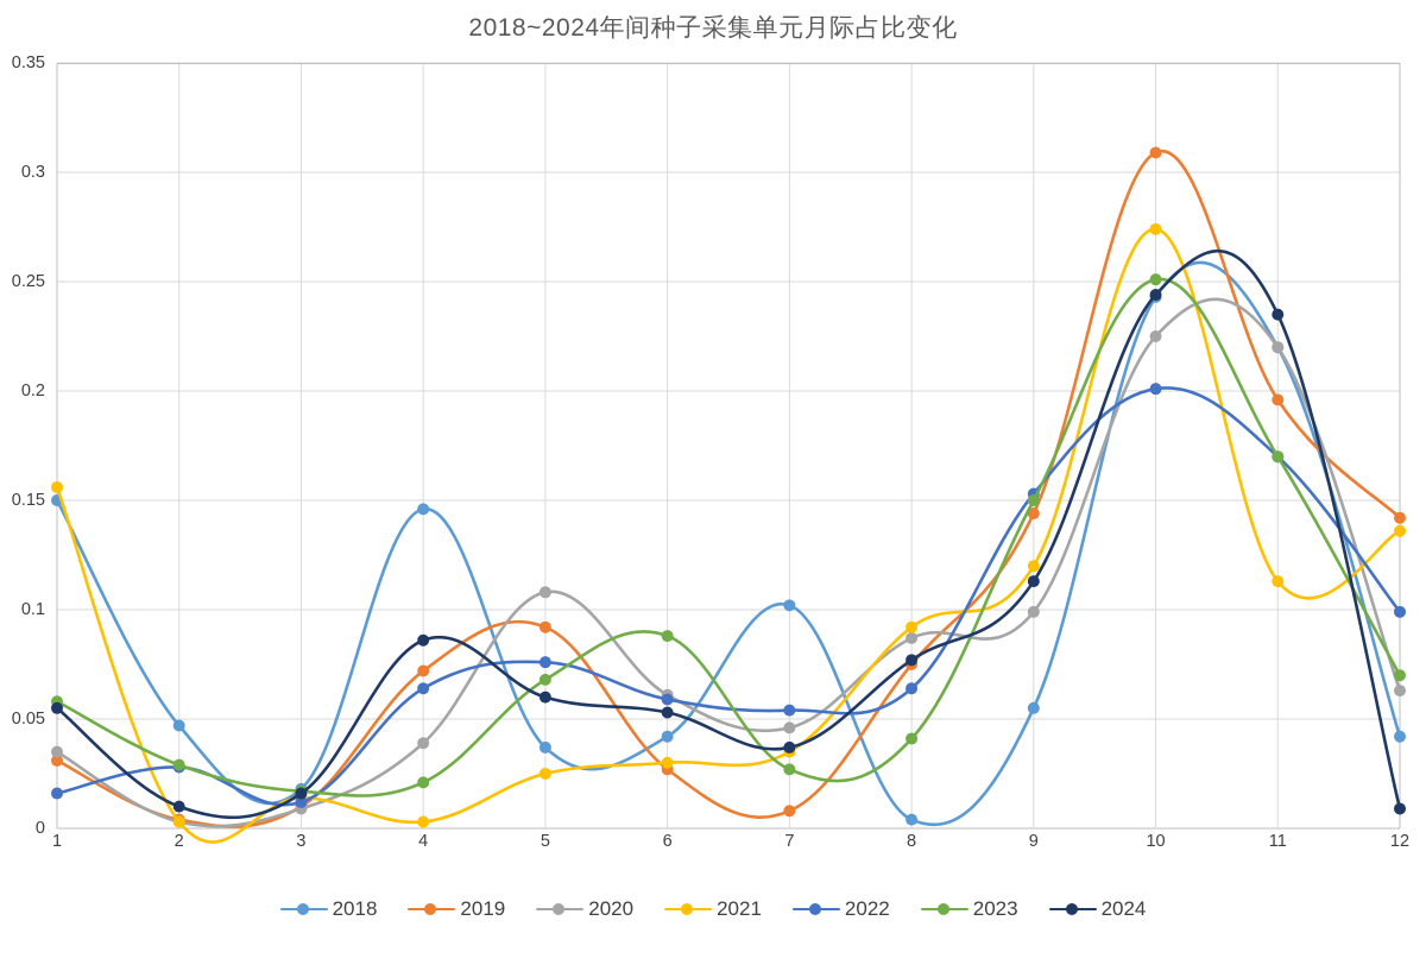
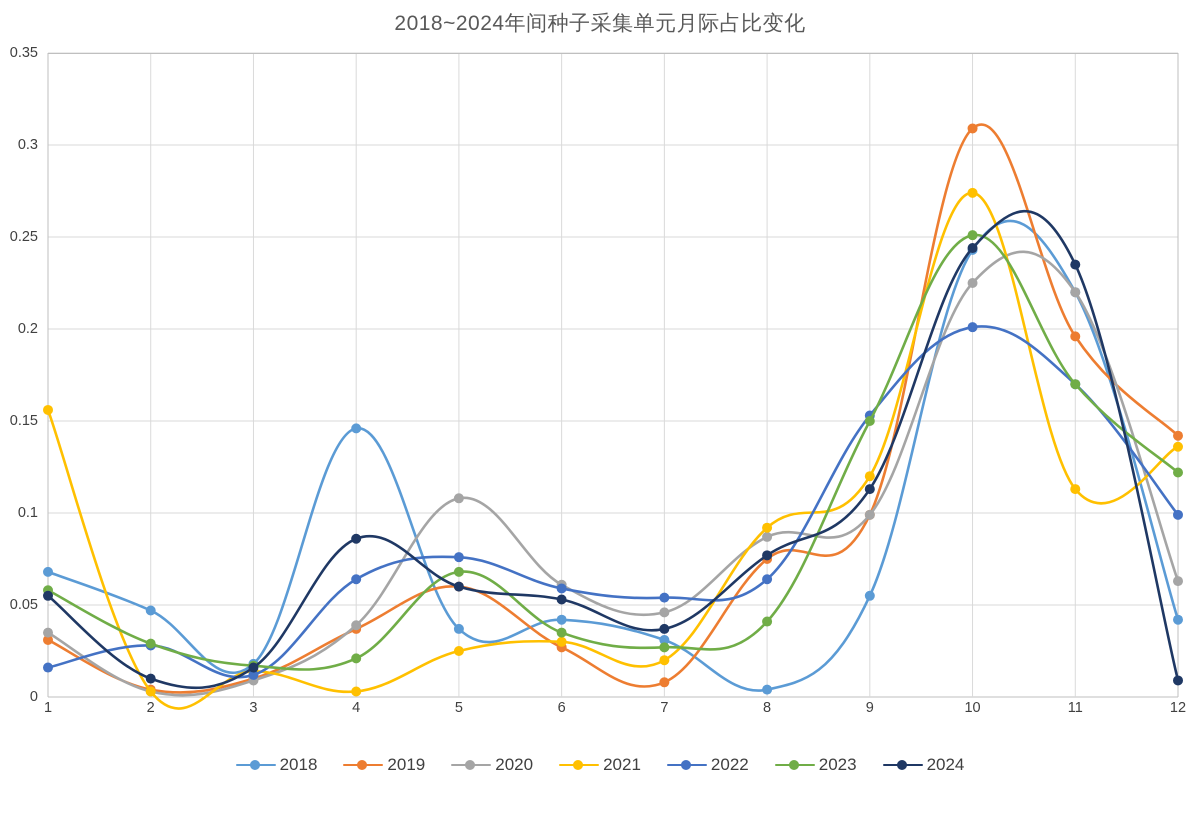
2018/1: 0.150 -> 0.068
2019/4: 0.072 -> 0.037
2019/5: 0.092 -> 0.060
2023/6: 0.088 -> 0.035
2018/7: 0.102 -> 0.031
2021/7: 0.035 -> 0.020
2019/9: 0.144 -> 0.099
2023/12: 0.070 -> 0.122
